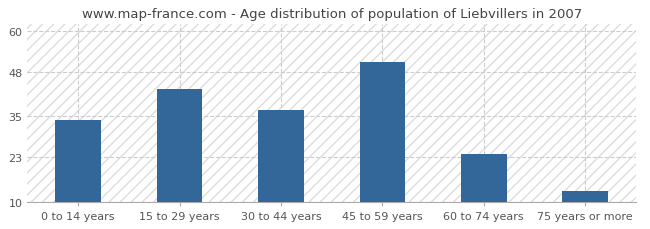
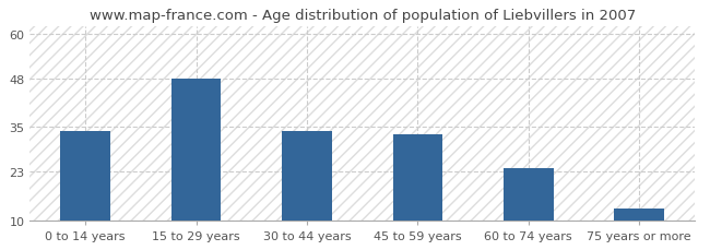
15 to 29 years: 43 -> 48
30 to 44 years: 37 -> 34
45 to 59 years: 51 -> 33
